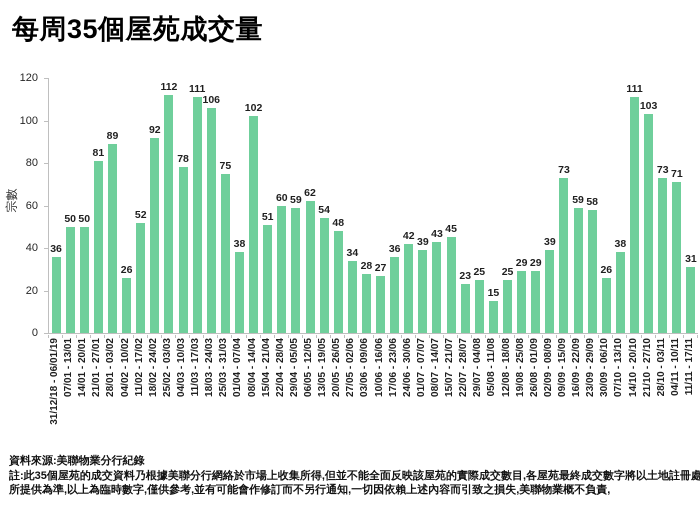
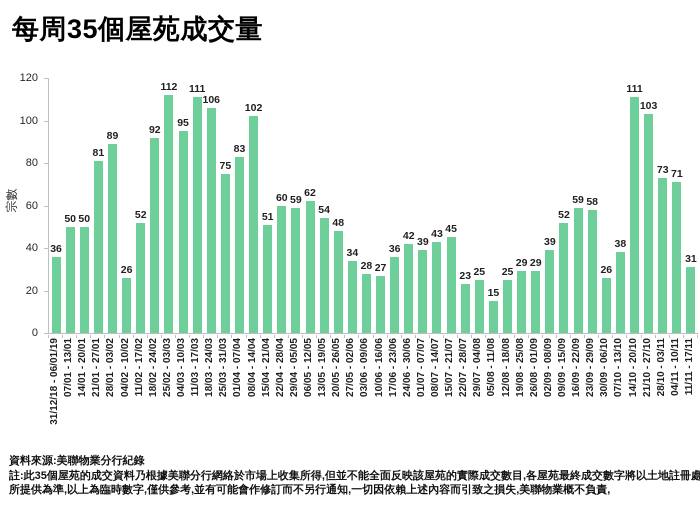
04/03 - 10/03: 78 -> 95
01/04 - 07/04: 38 -> 83
09/09 - 15/09: 73 -> 52
